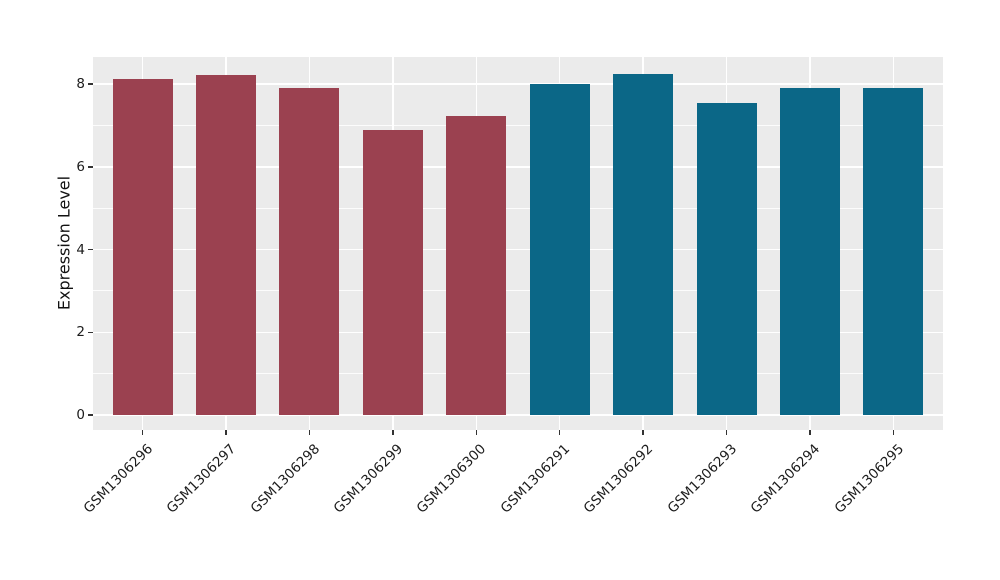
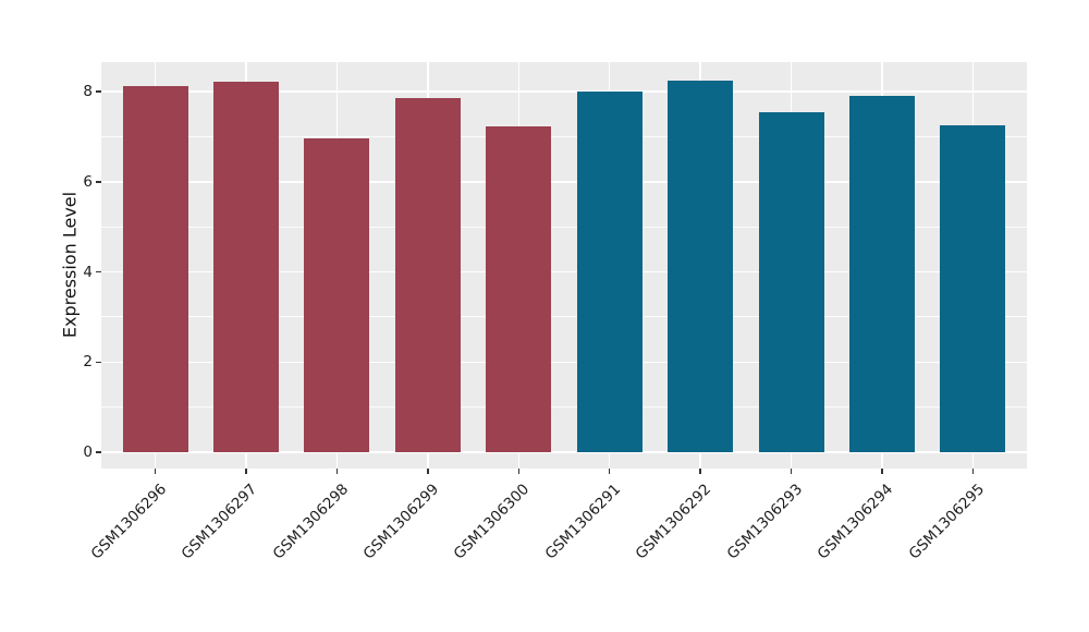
GSM1306298: 7.9 -> 7.0
GSM1306299: 6.9 -> 7.9
GSM1306295: 7.9 -> 7.3
